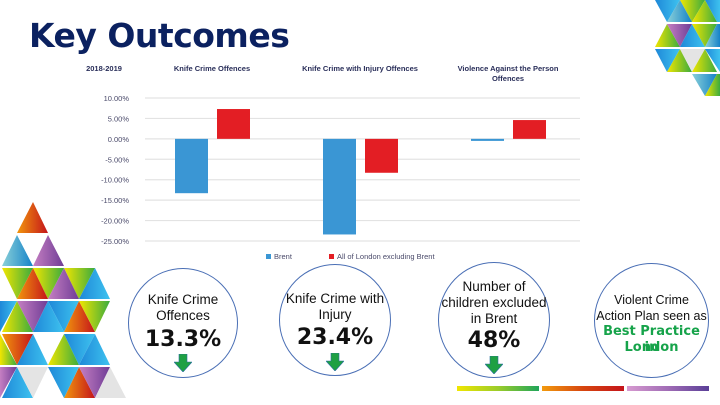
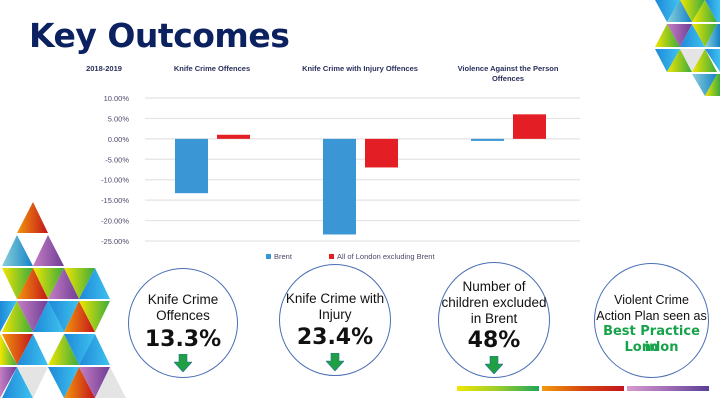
All of London excluding Brent/Knife Crime Offences: 7% -> 1%
All of London excluding Brent/Knife Crime with Injury Offences: -8% -> -7%
All of London excluding Brent/Violence Against the Person Offences: 5% -> 6%
